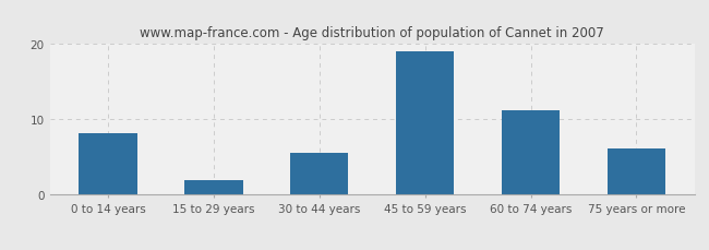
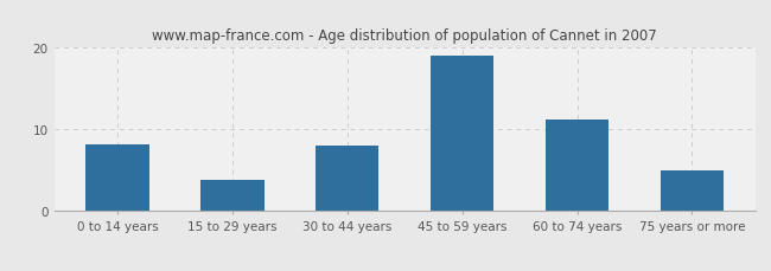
15 to 29 years: 2.0 -> 3.8
30 to 44 years: 5.6 -> 8.1
75 years or more: 6.2 -> 5.0
